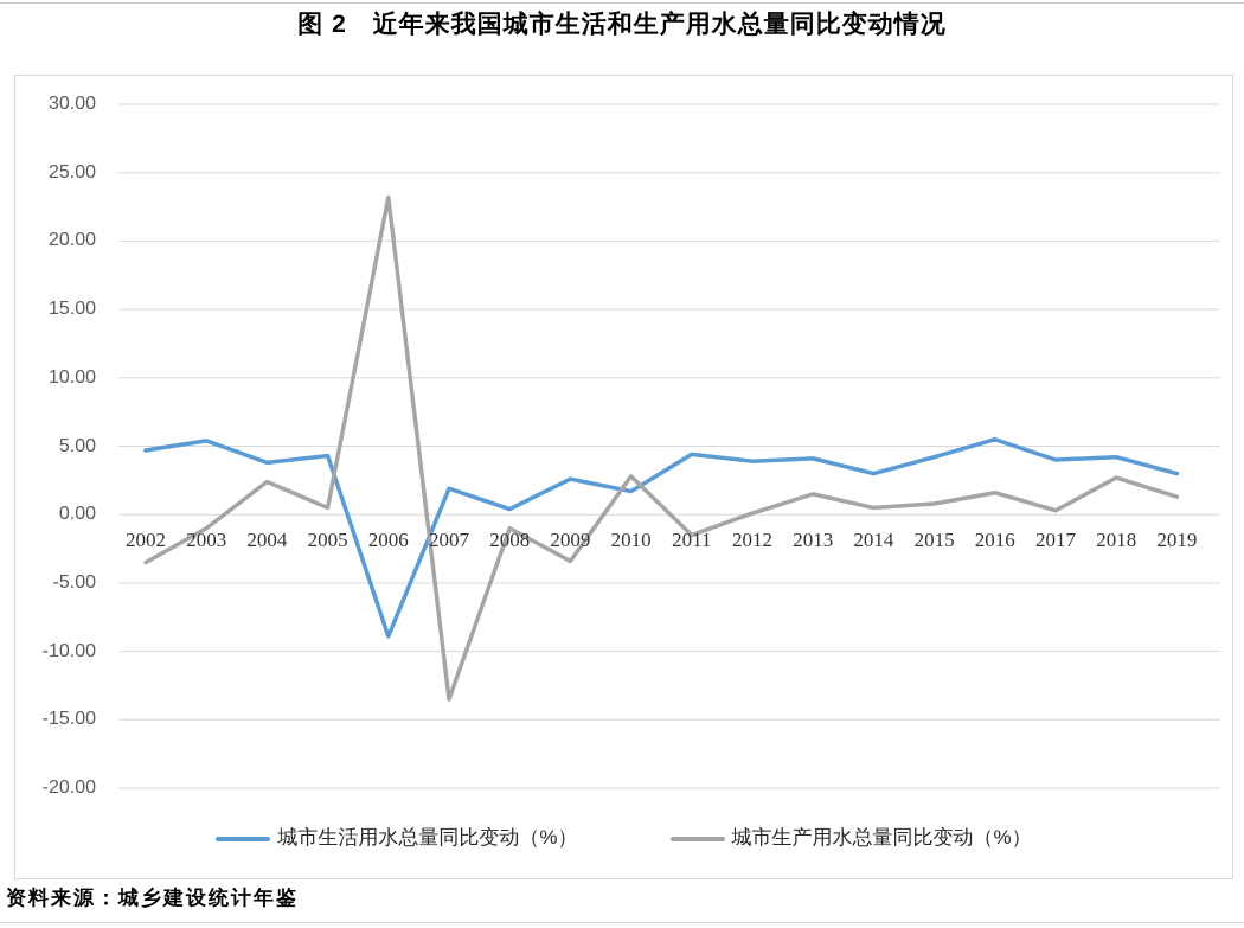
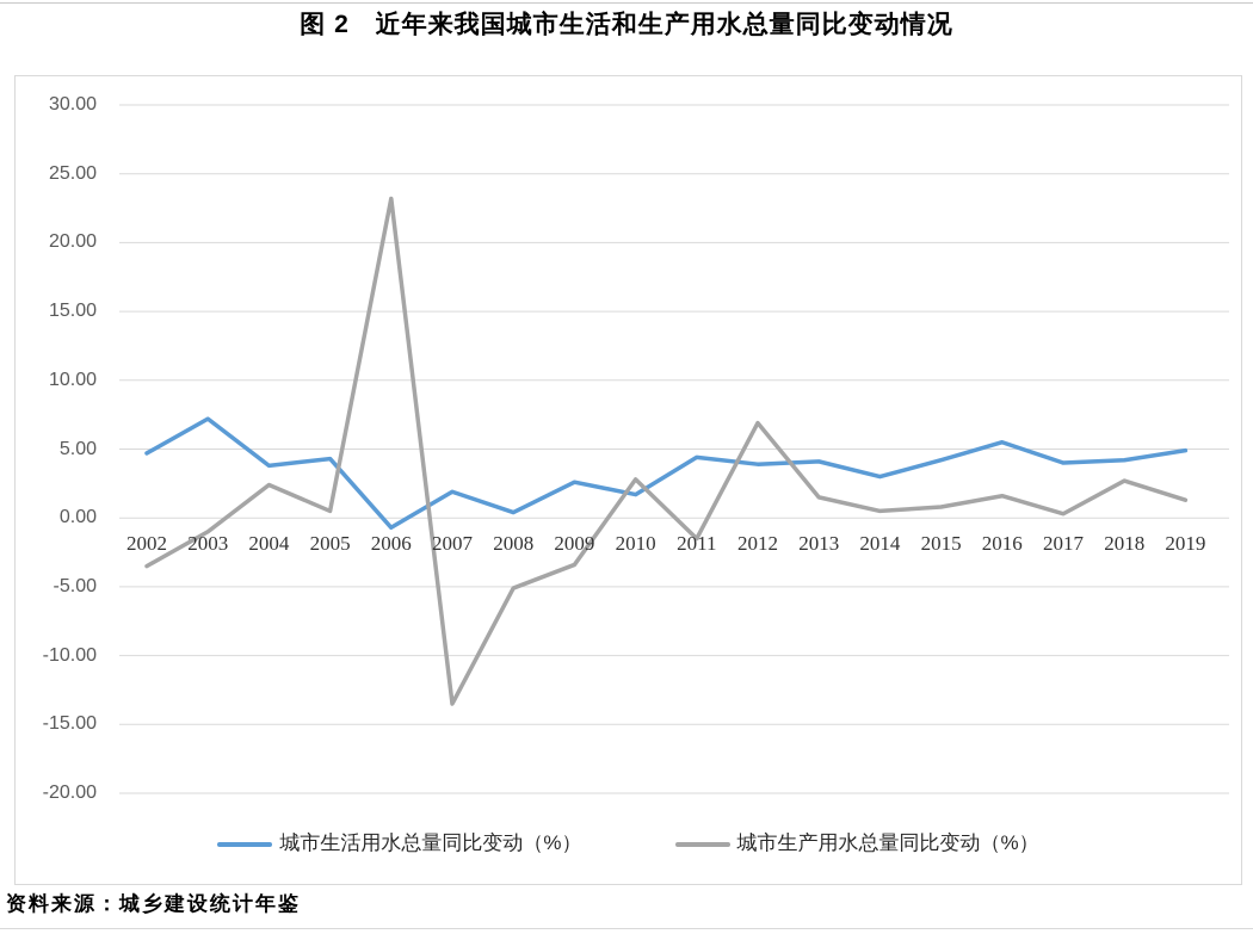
城市生活用水总量同比变动（%）/2003: 5.4 -> 7.2
城市生活用水总量同比变动（%）/2006: -8.9 -> -0.7
城市生产用水总量同比变动（%）/2008: -1.0 -> -5.1
城市生产用水总量同比变动（%）/2012: 0.1 -> 6.9
城市生活用水总量同比变动（%）/2019: 3.0 -> 4.9
